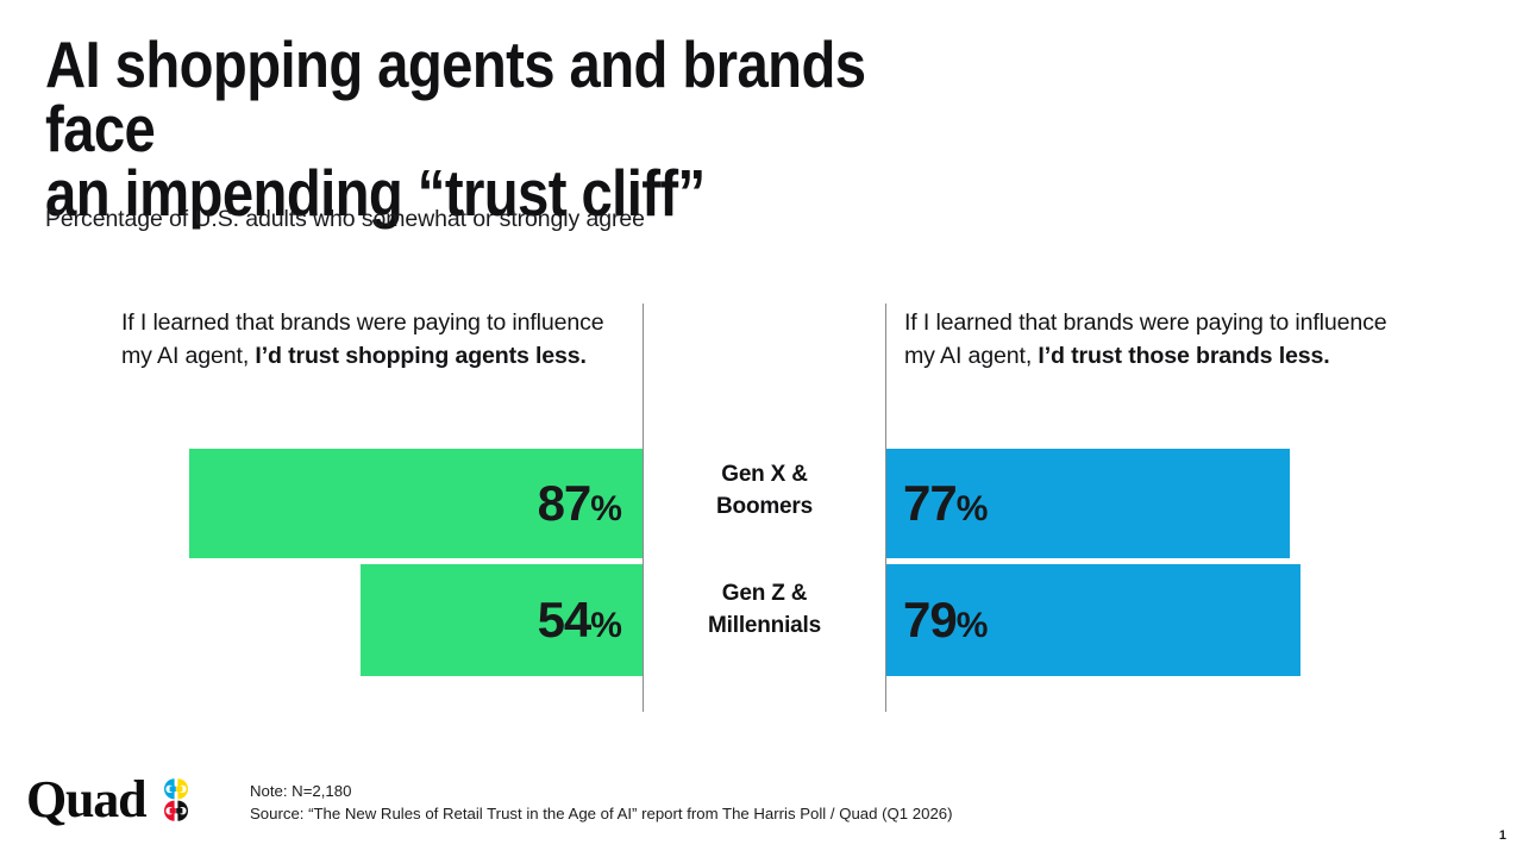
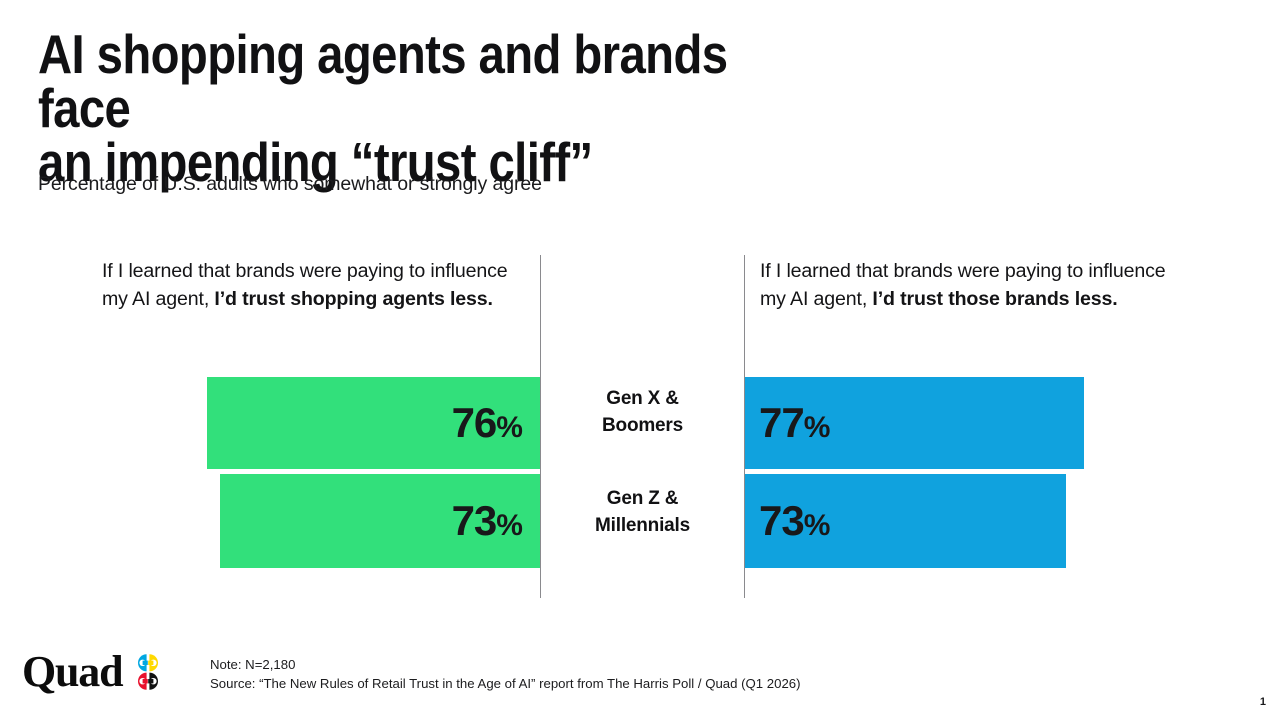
I’d trust shopping agents less./Gen X & Boomers: 87 -> 76
I’d trust shopping agents less./Gen Z & Millennials: 54 -> 73
I’d trust those brands less./Gen Z & Millennials: 79 -> 73
